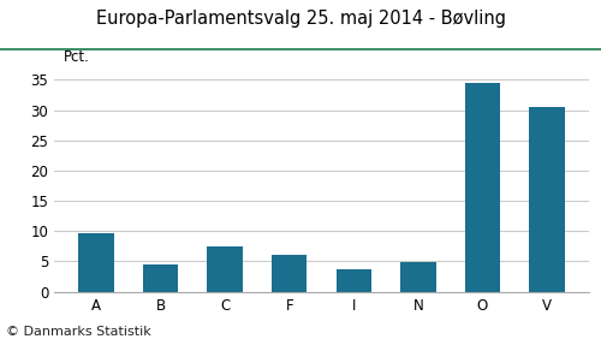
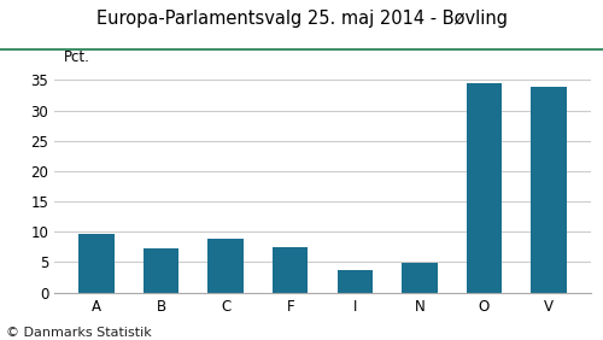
B: 4.4 -> 7.2
C: 7.4 -> 8.8
F: 6.1 -> 7.4
V: 30.5 -> 33.8
